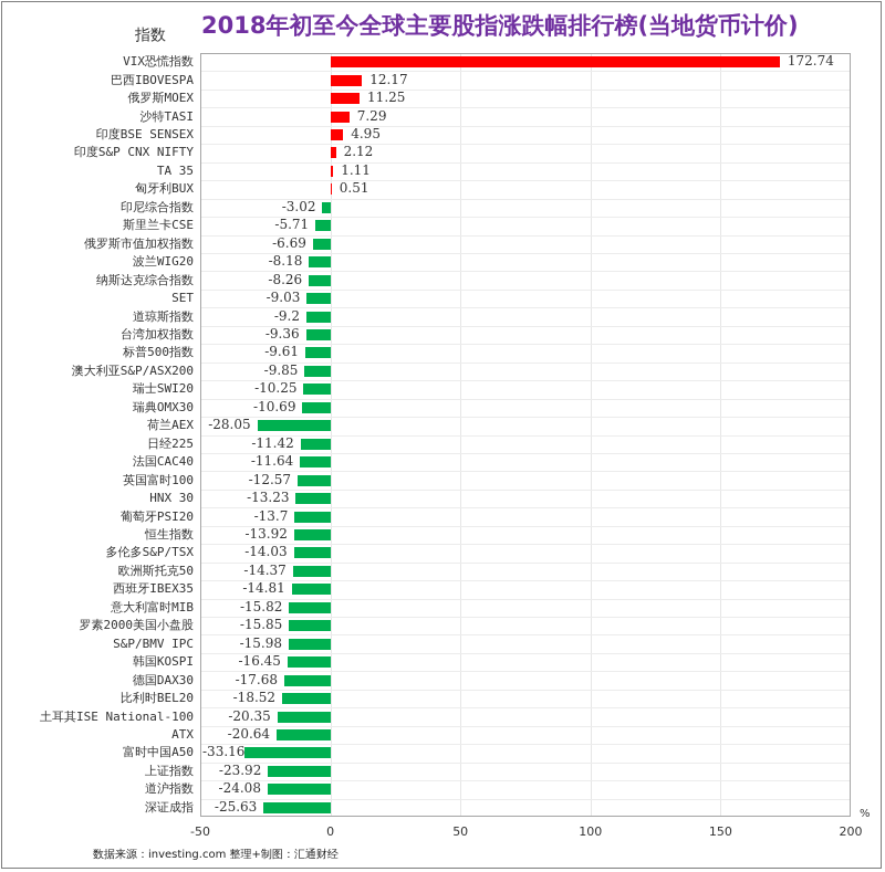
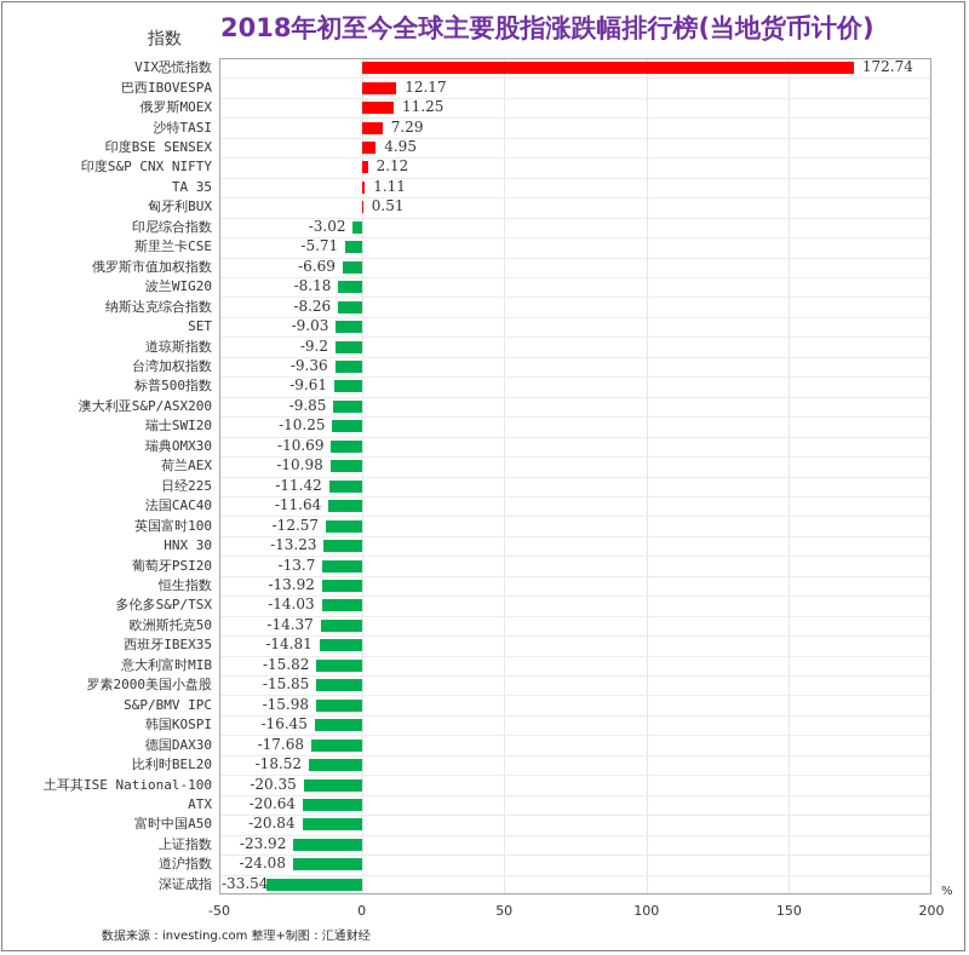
荷兰AEX: -28.05 -> -10.98
富时中国A50: -33.16 -> -20.84
深证成指: -25.63 -> -33.54
